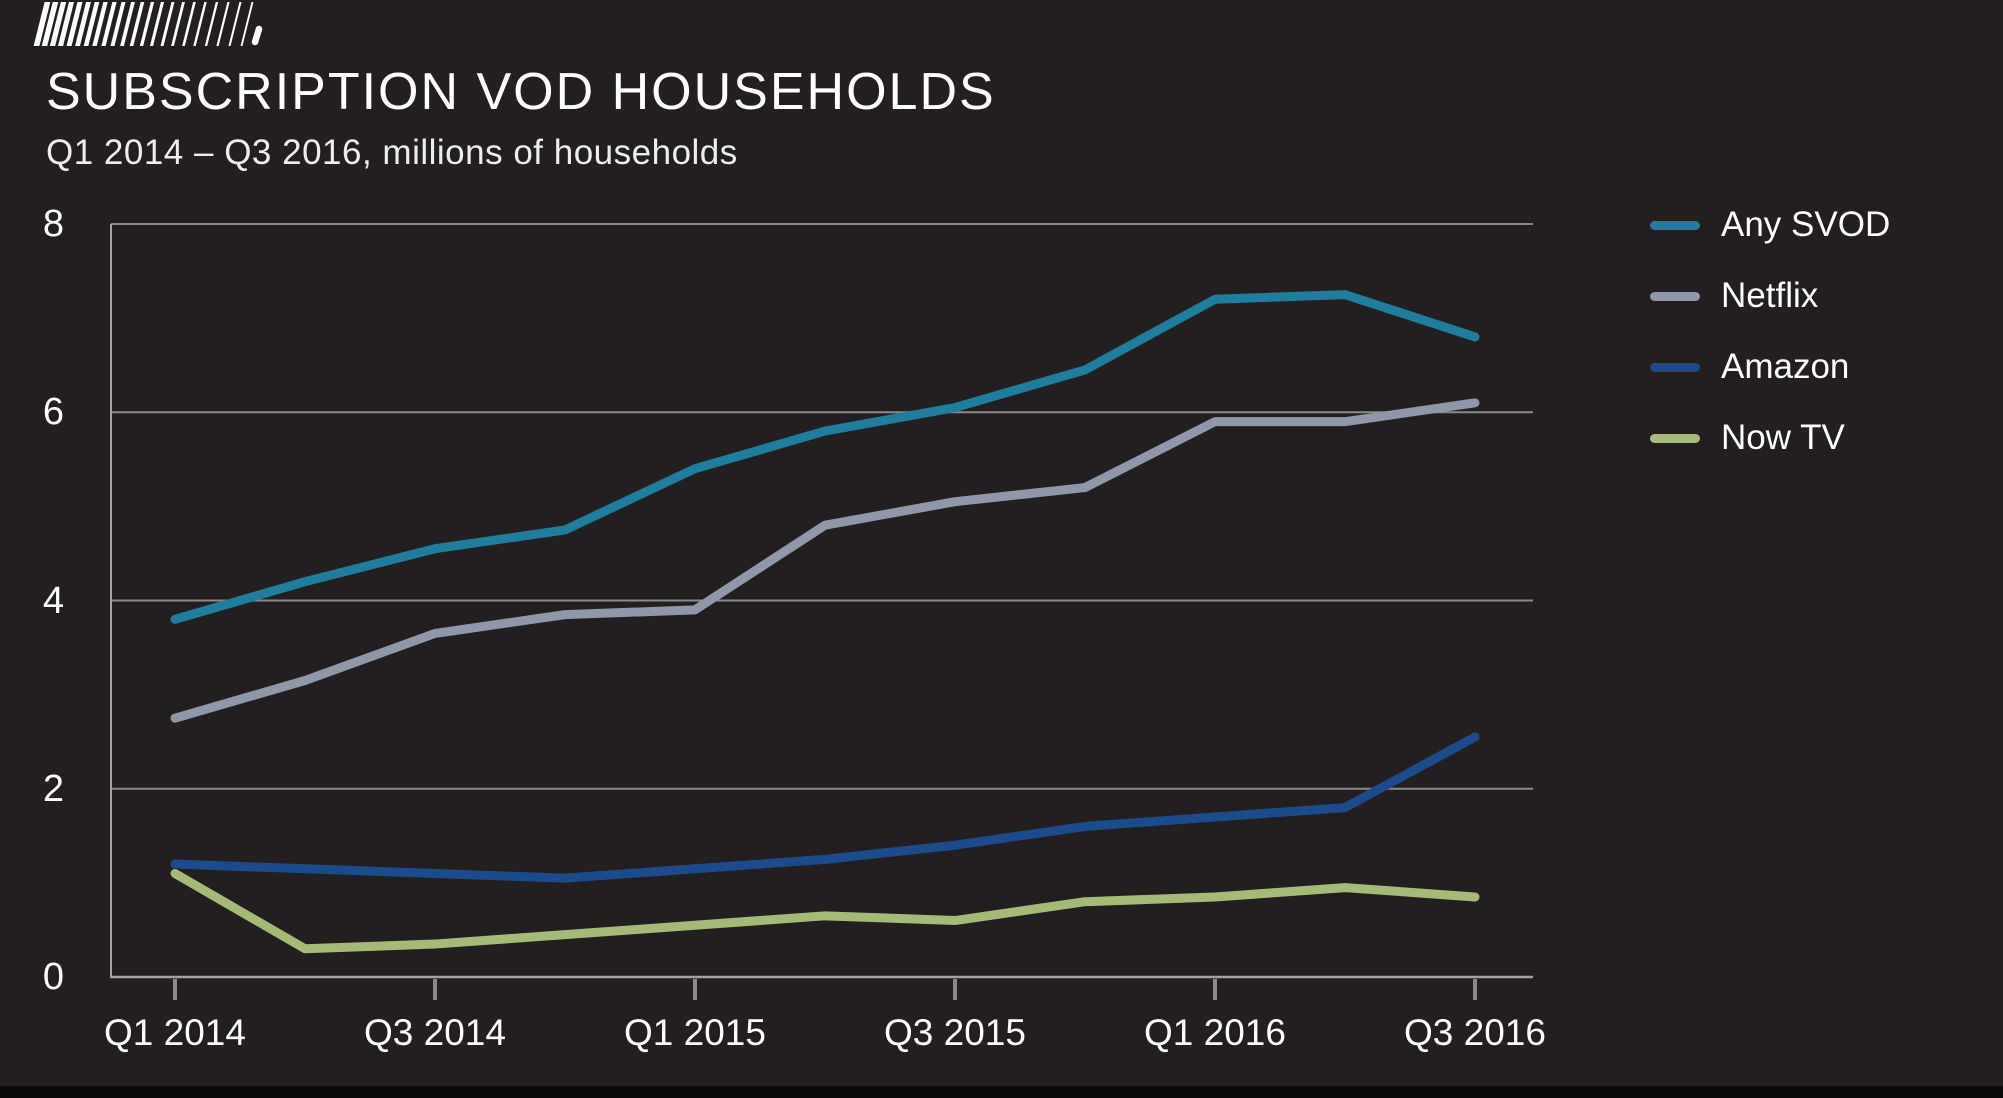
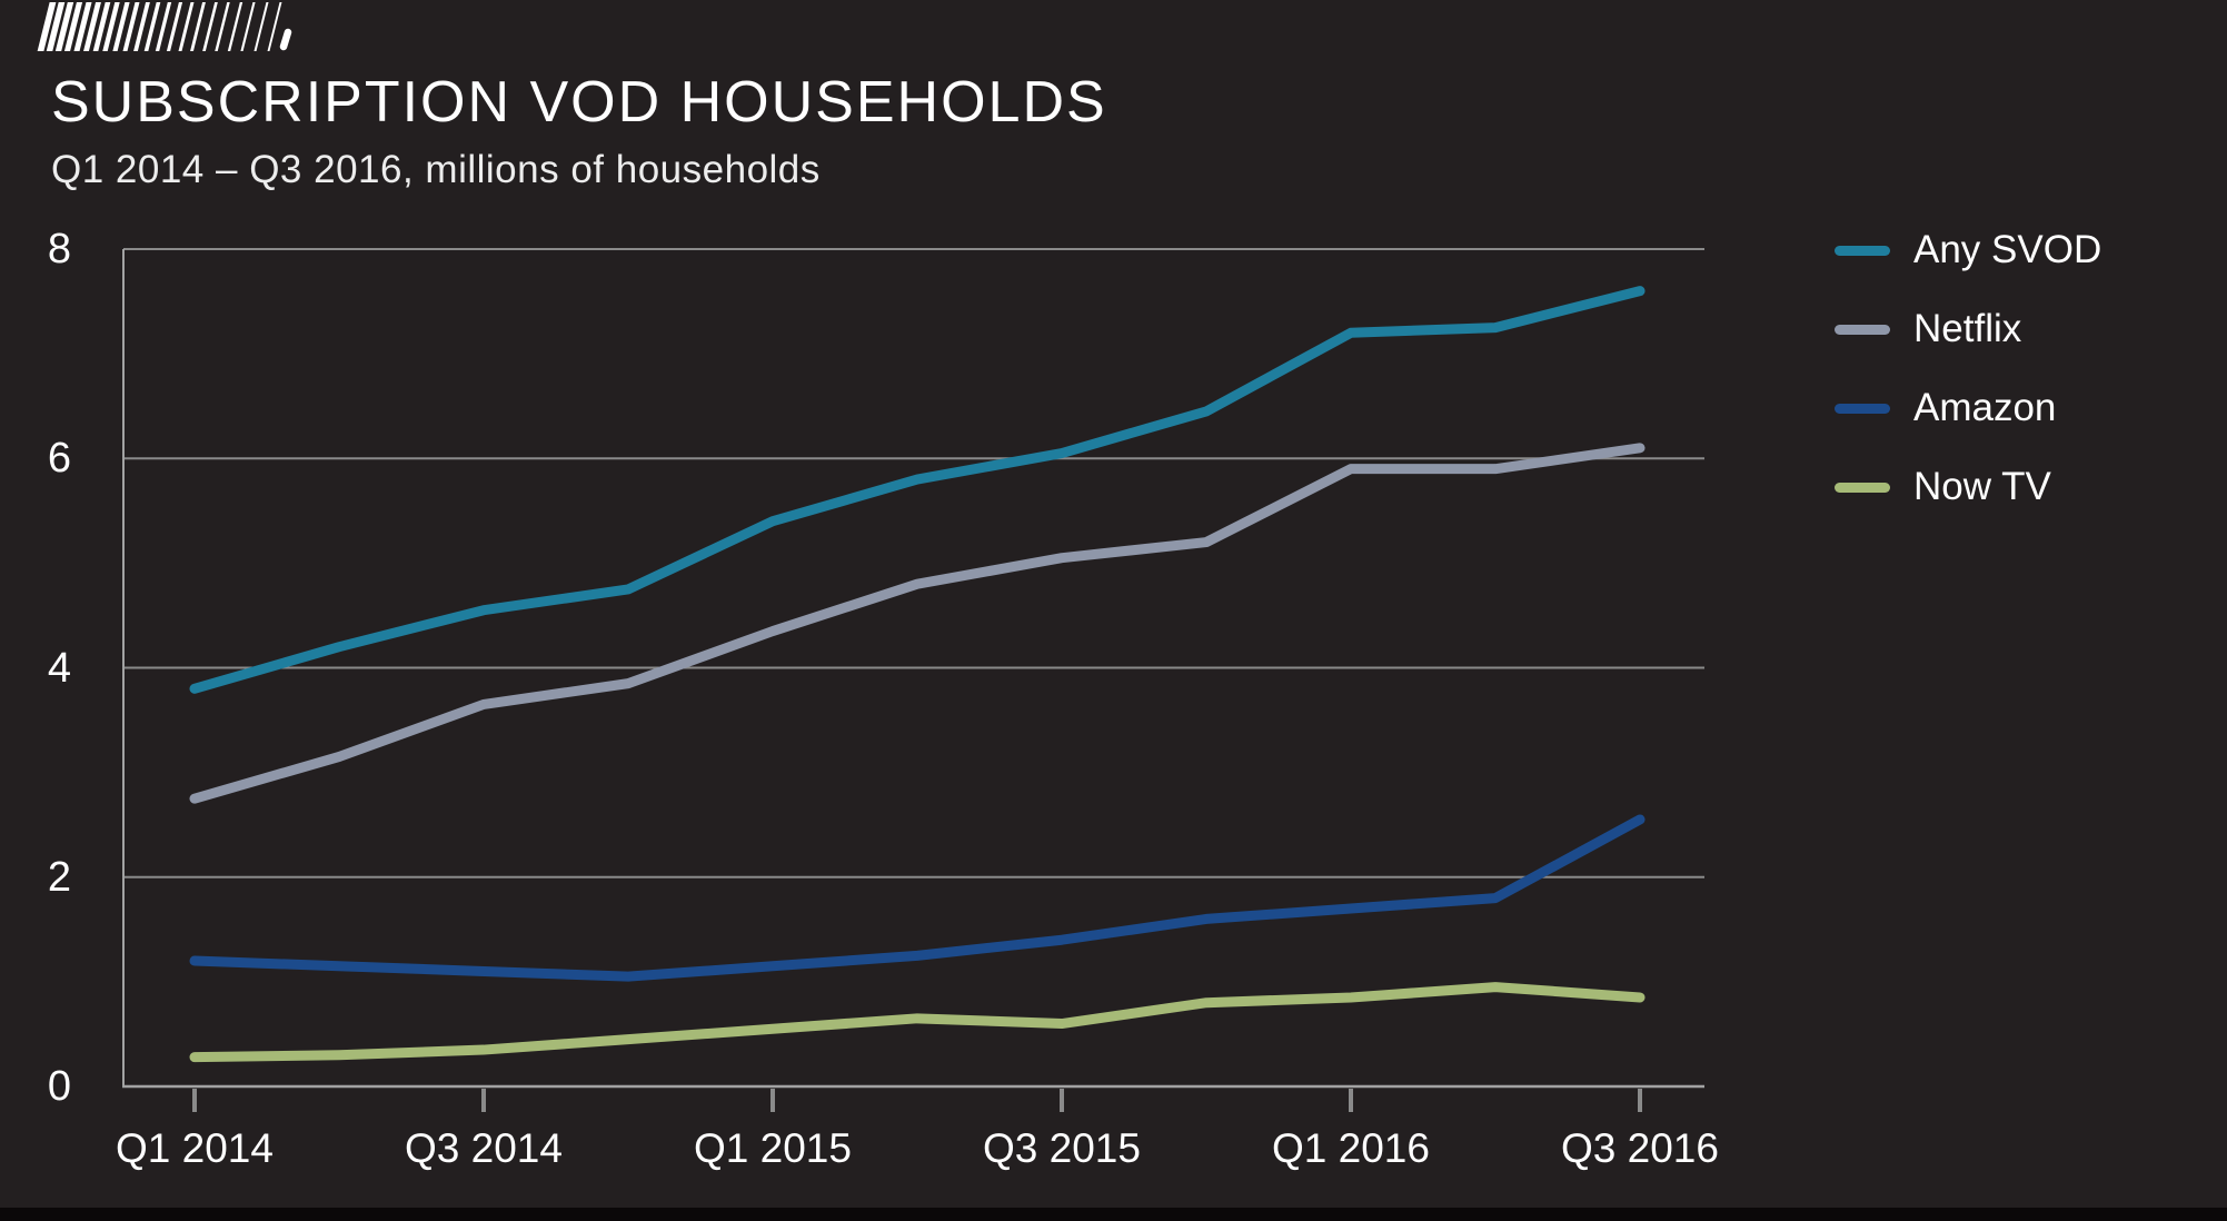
Now TV/Q1 2014: 1.1 -> 0.3
Netflix/Q1 2015: 3.9 -> 4.3
Any SVOD/Q3 2016: 6.8 -> 7.6
